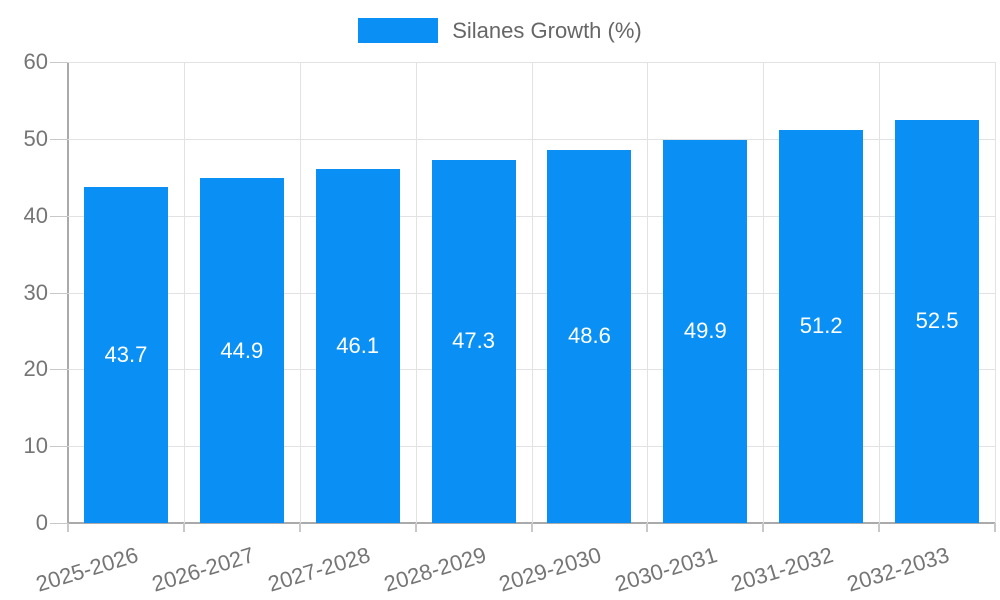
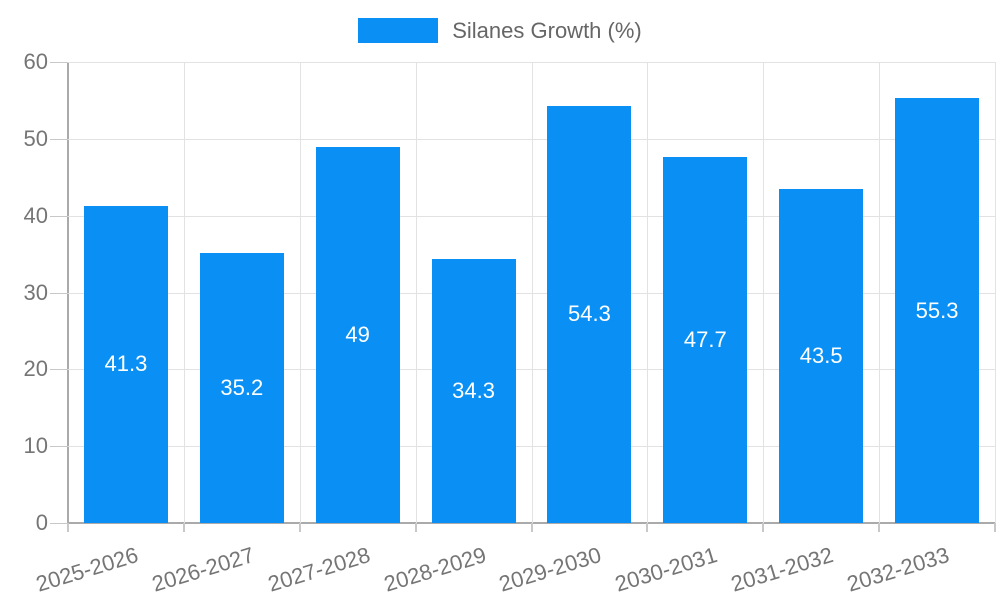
2025-2026: 43.7 -> 41.3
2026-2027: 44.9 -> 35.2
2027-2028: 46.1 -> 49
2028-2029: 47.3 -> 34.3
2029-2030: 48.6 -> 54.3
2030-2031: 49.9 -> 47.7
2031-2032: 51.2 -> 43.5
2032-2033: 52.5 -> 55.3
